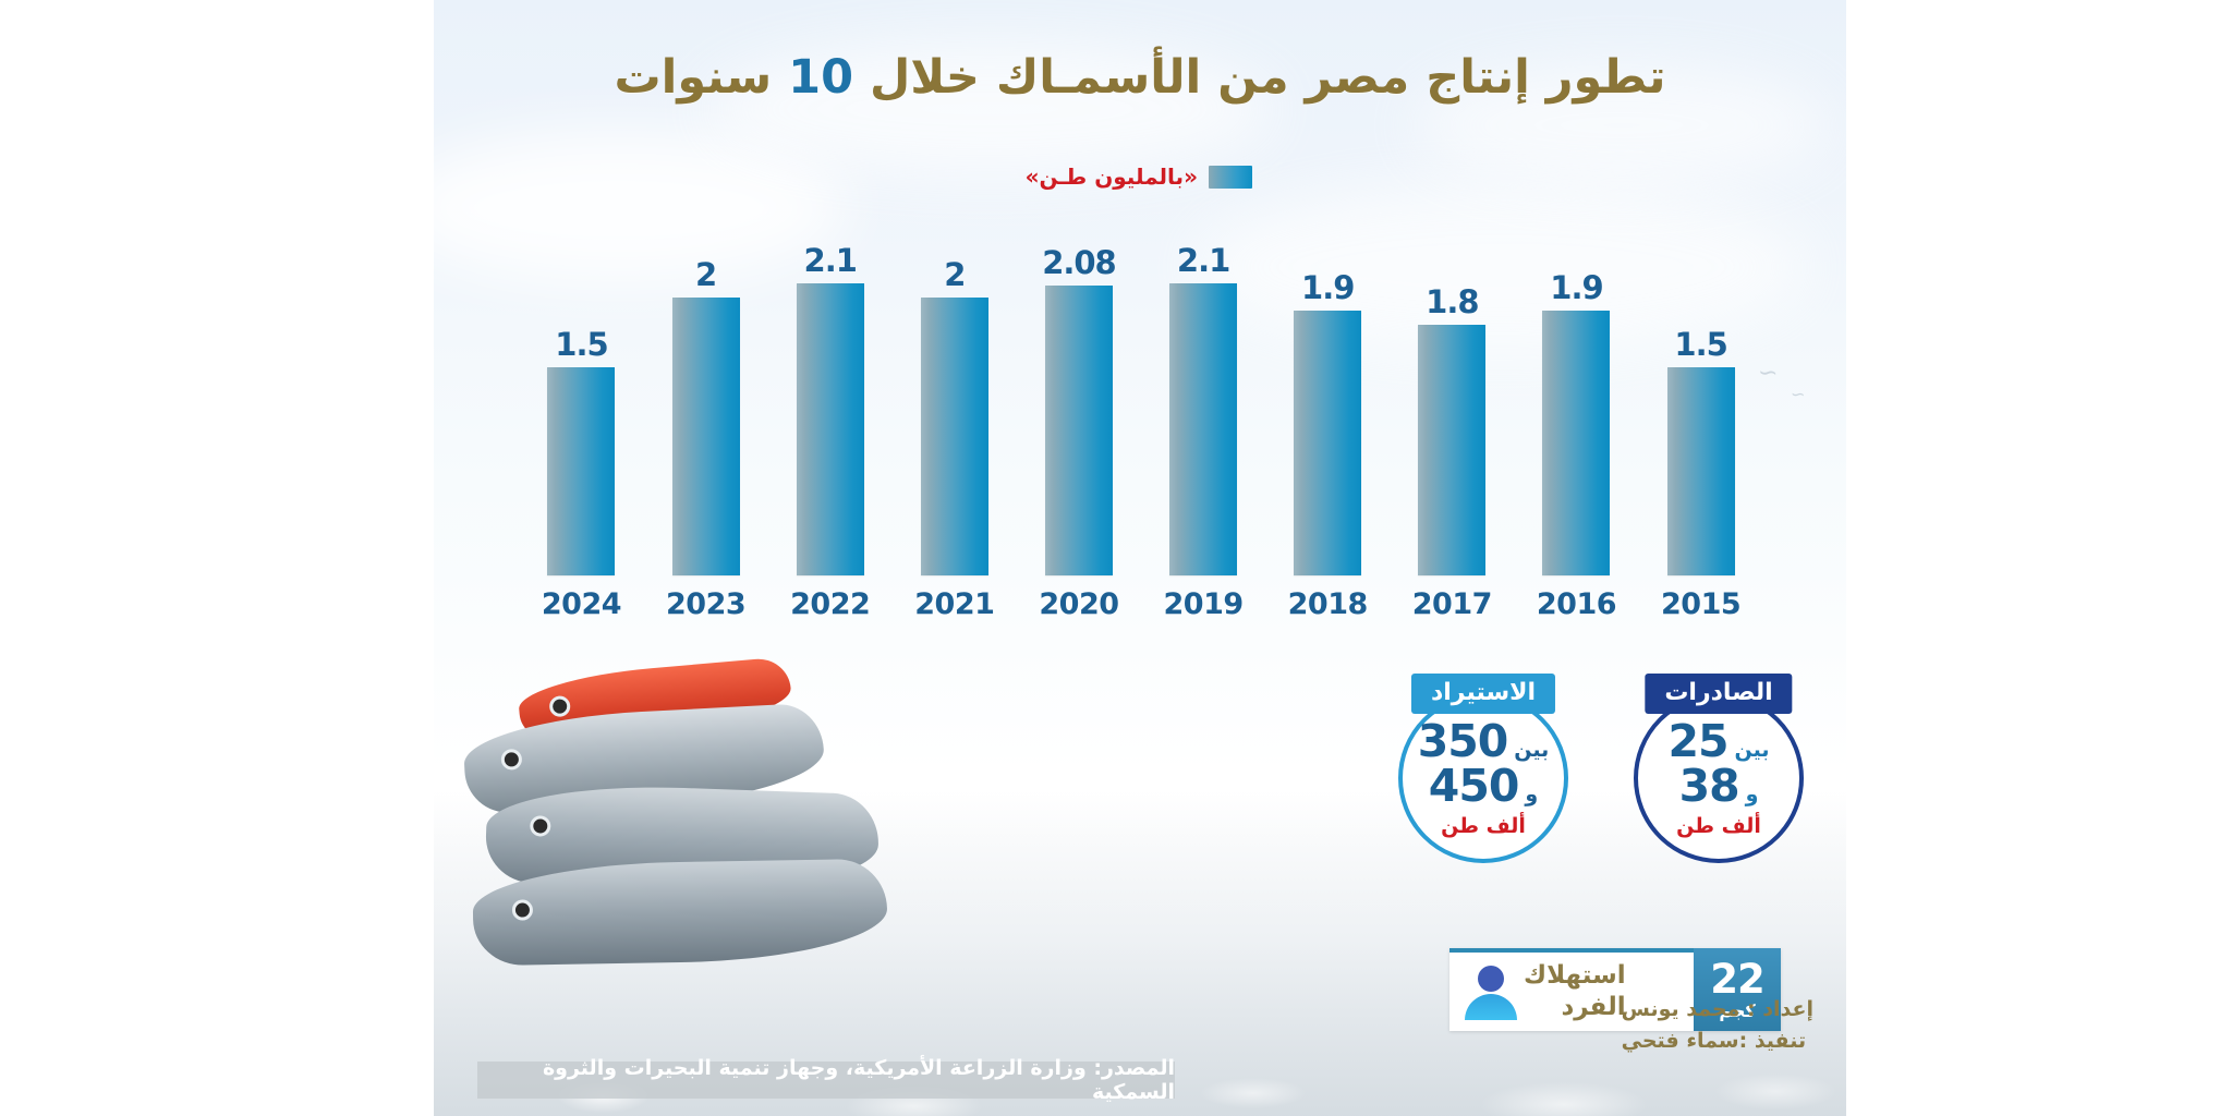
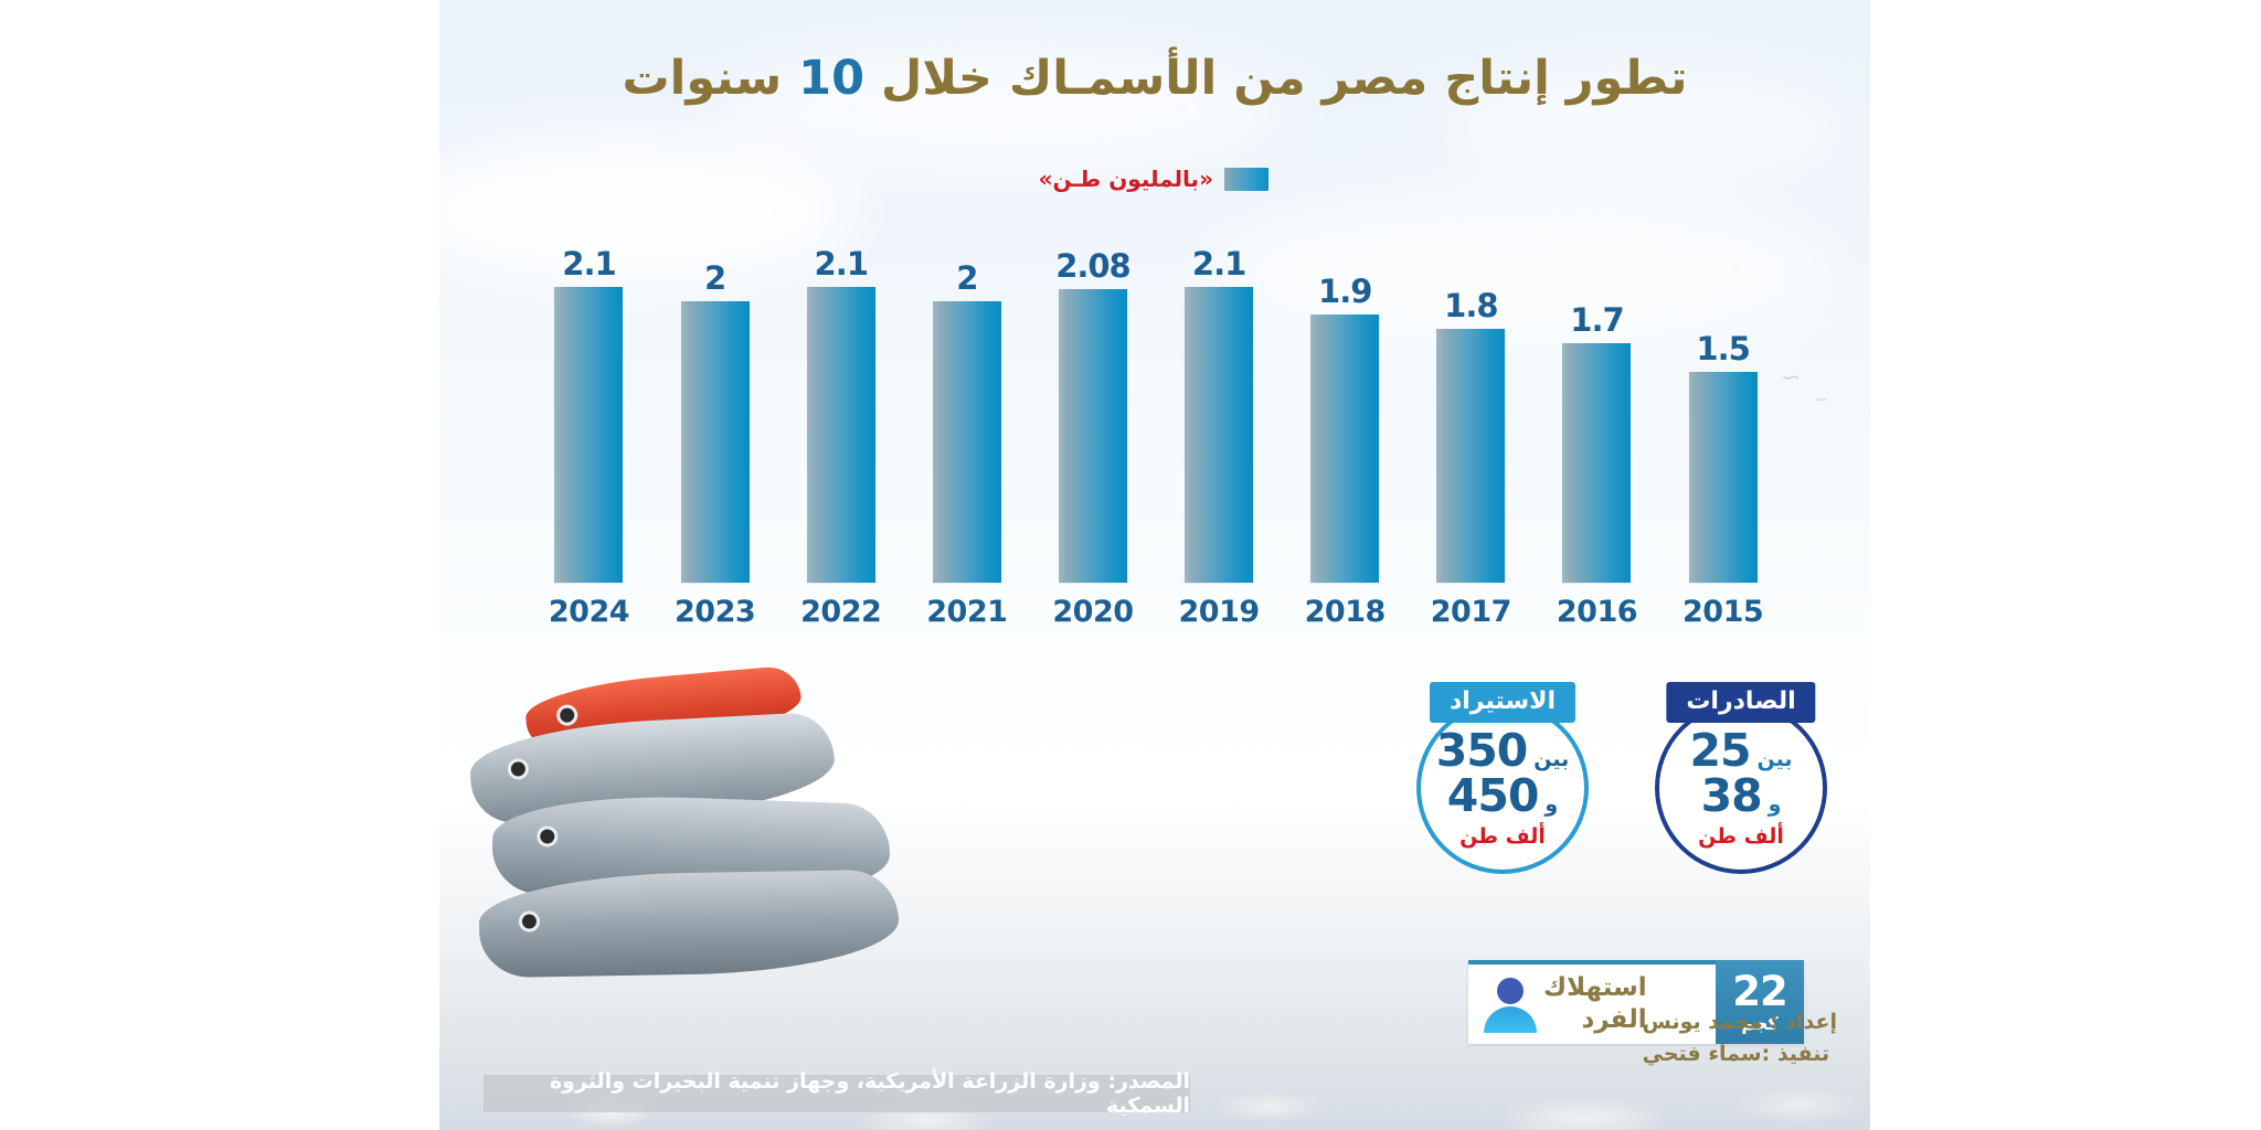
2016: 1.9 -> 1.7
2024: 1.5 -> 2.1
